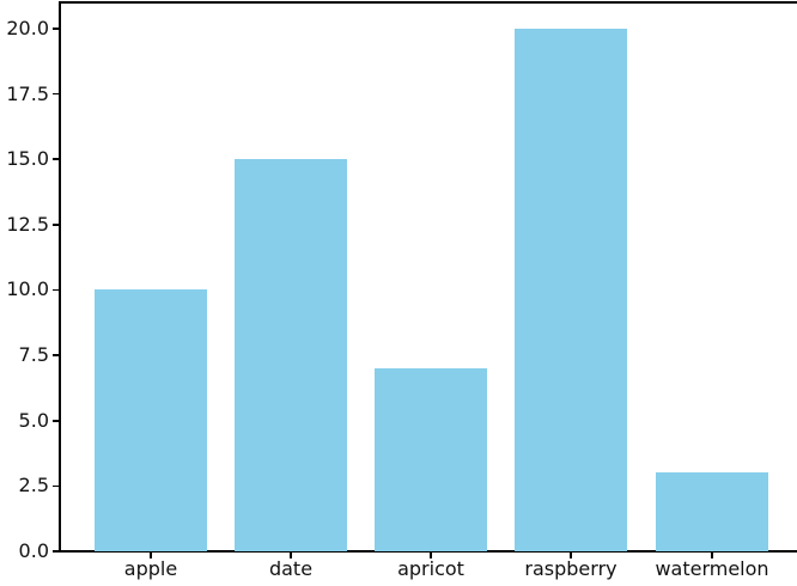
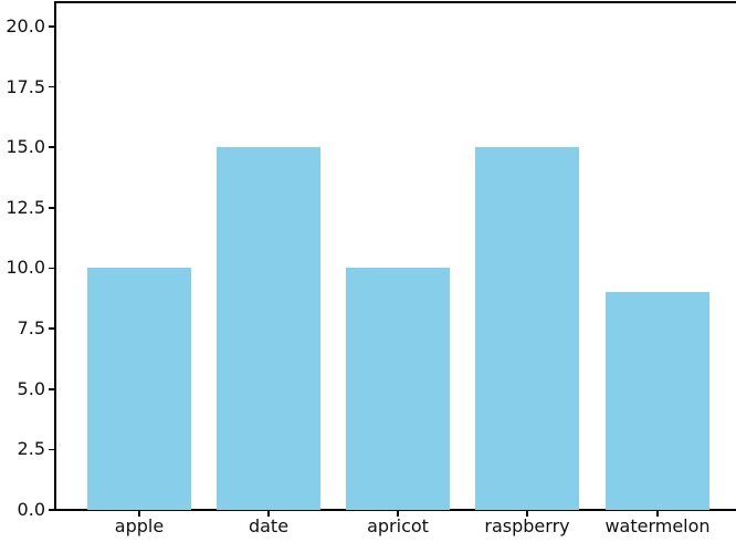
apricot: 7 -> 10
raspberry: 20 -> 15
watermelon: 3 -> 9
